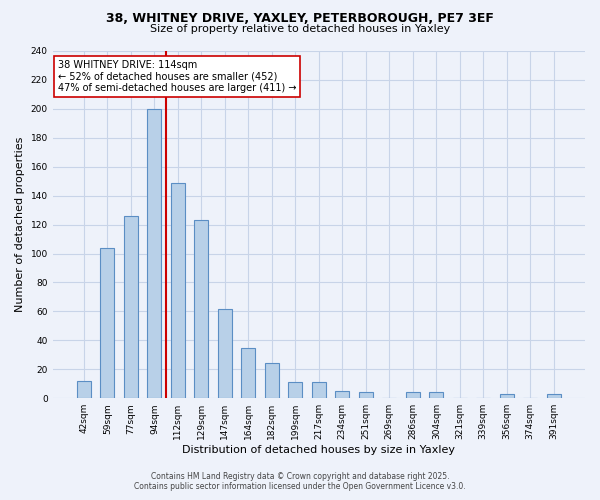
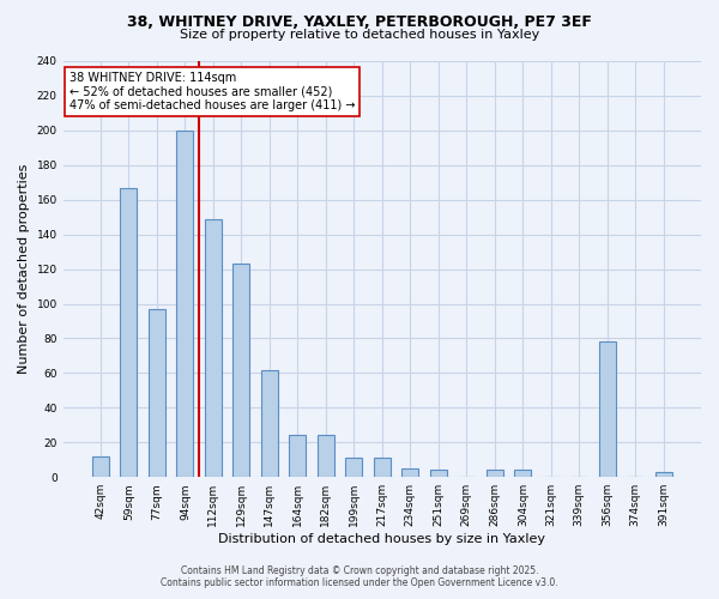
59sqm: 104 -> 167
77sqm: 126 -> 97
164sqm: 35 -> 24
356sqm: 3 -> 78
